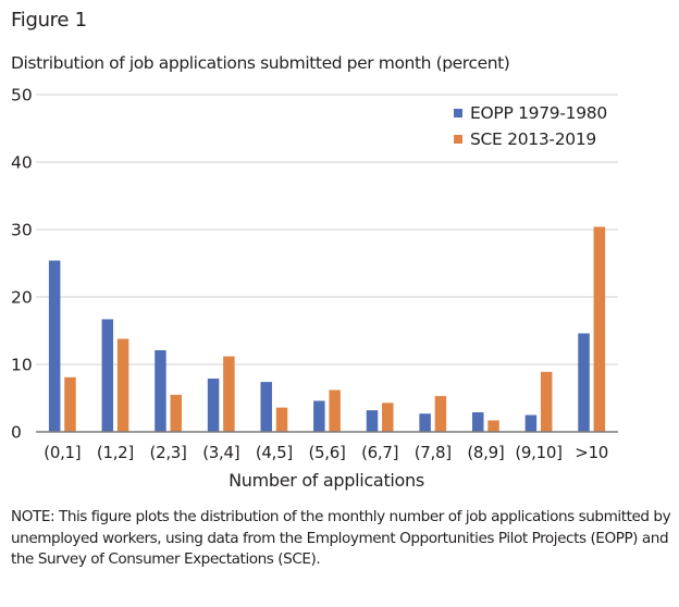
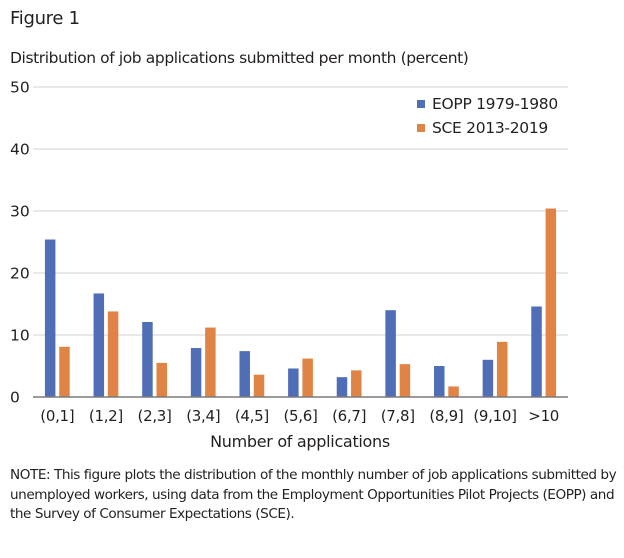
EOPP 1979-1980/(7,8]: 3 -> 14
EOPP 1979-1980/(8,9]: 3 -> 5
EOPP 1979-1980/(9,10]: 2 -> 6
